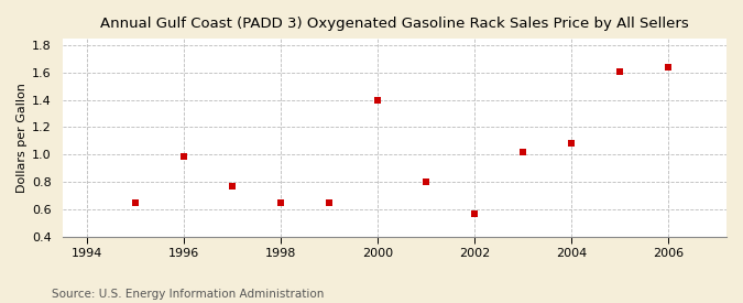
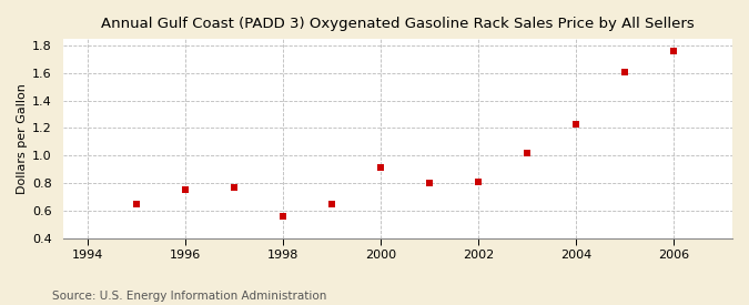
1996: 0.99 -> 0.75
1998: 0.65 -> 0.56
2000: 1.40 -> 0.91
2002: 0.57 -> 0.81
2004: 1.08 -> 1.23
2006: 1.64 -> 1.76
